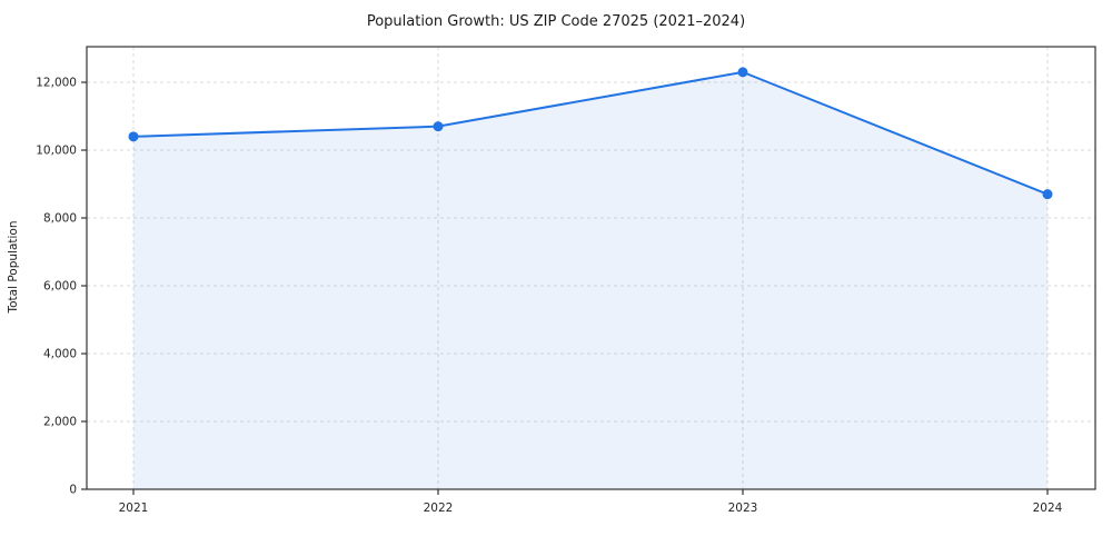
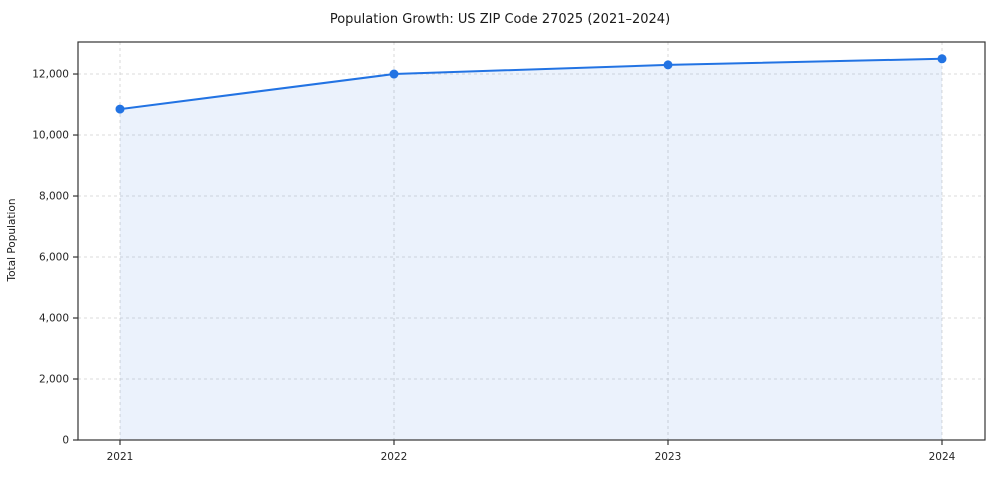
2021: 10400 -> 10800
2022: 10700 -> 12000
2024: 8700 -> 12500
